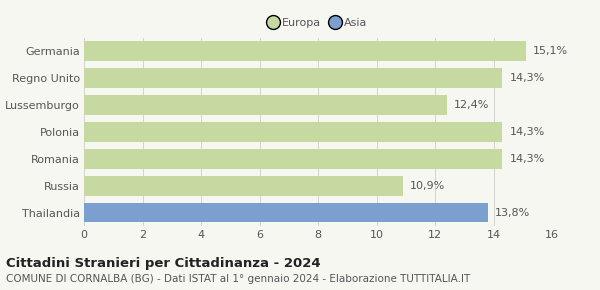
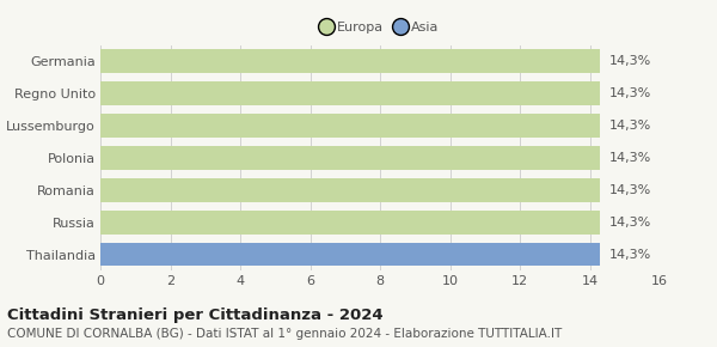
Germania: 15,1% -> 14,3%
Lussemburgo: 12,4% -> 14,3%
Russia: 10,9% -> 14,3%
Thailandia: 13,8% -> 14,3%
